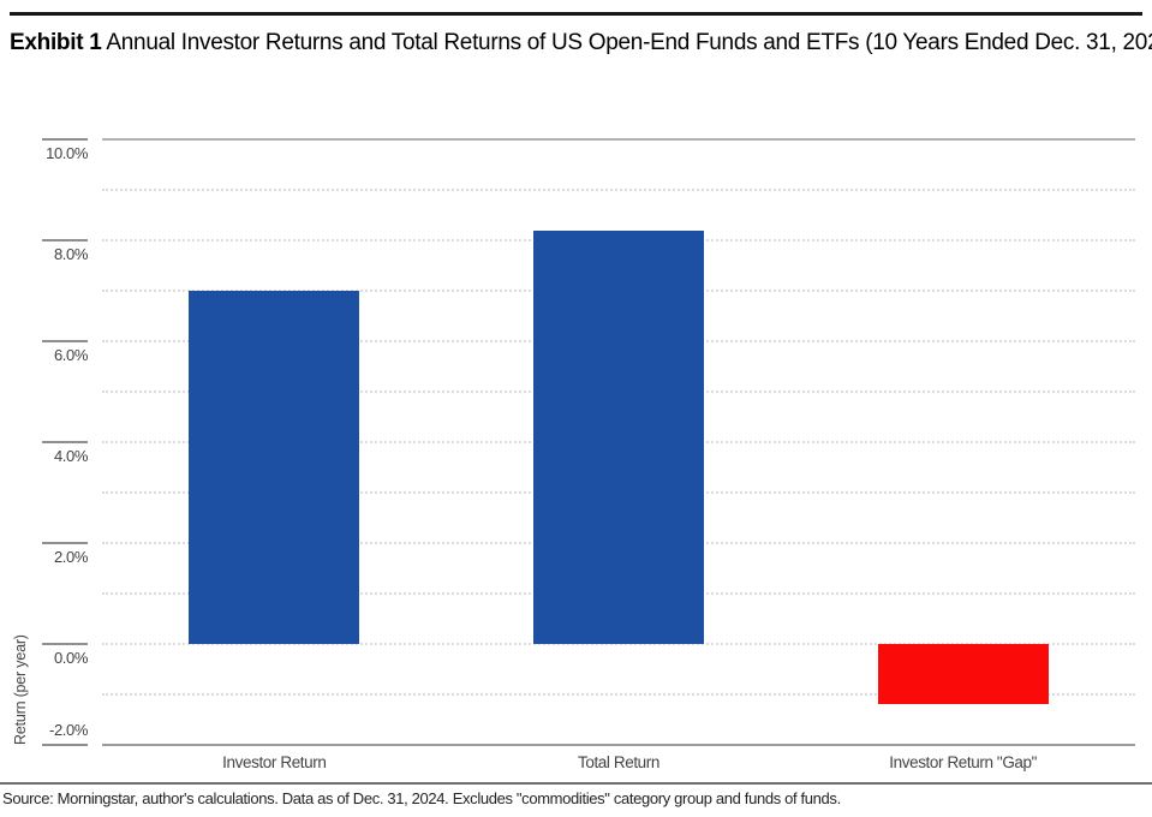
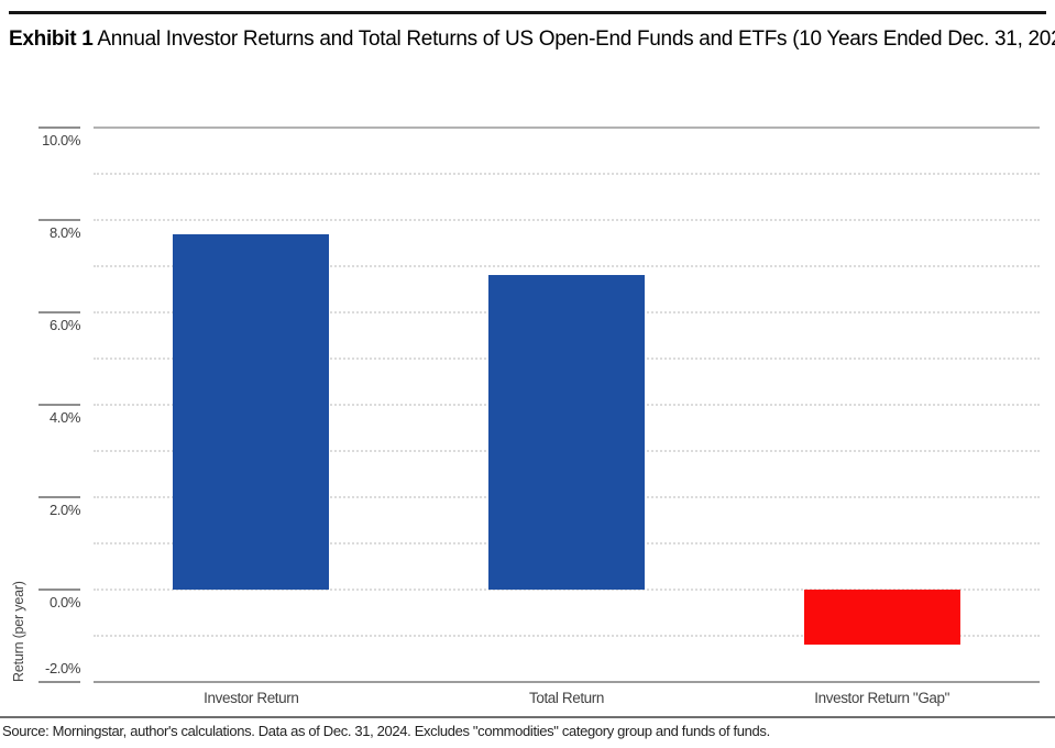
Investor Return: 7.0% -> 7.7%
Total Return: 8.2% -> 6.8%
